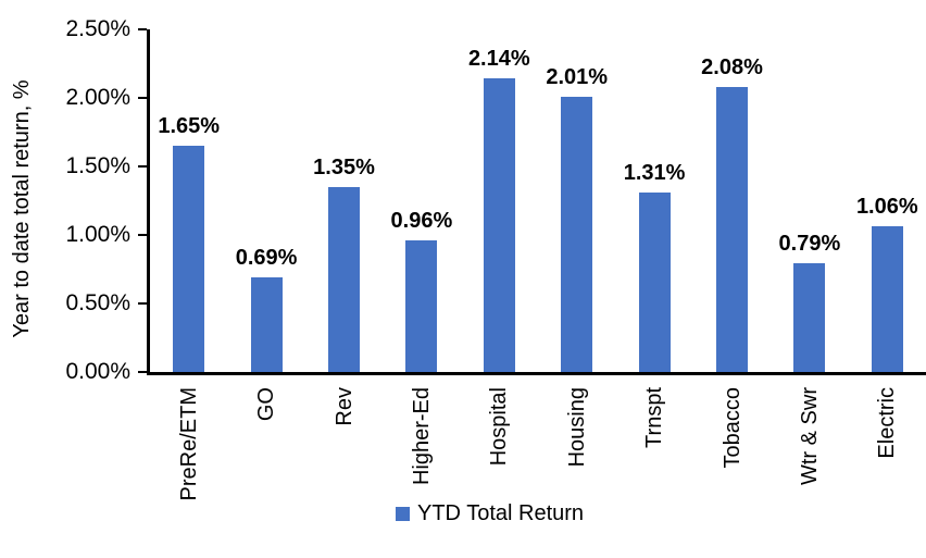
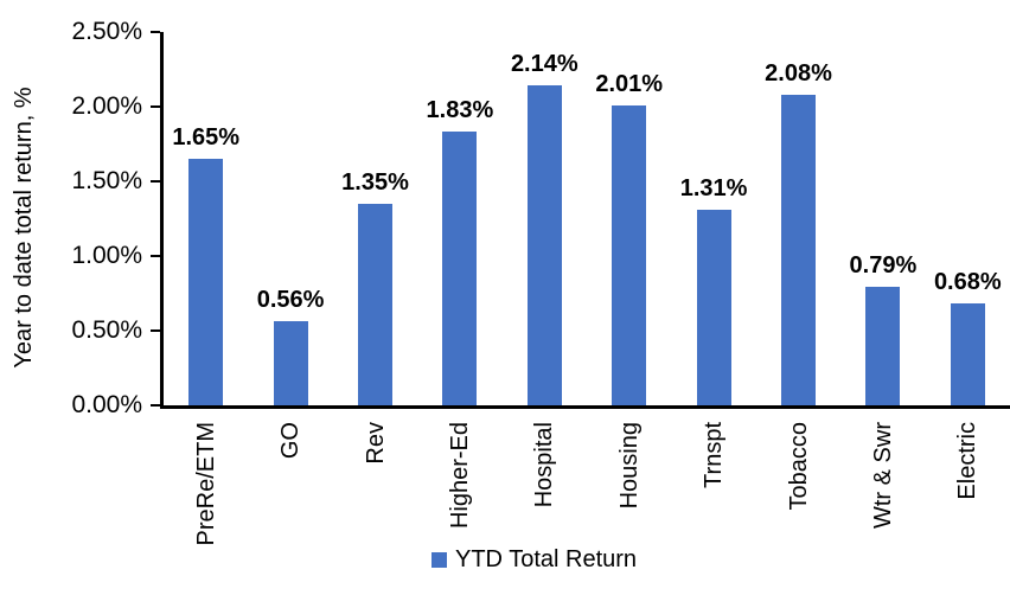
GO: 0.69% -> 0.56%
Higher-Ed: 0.96% -> 1.83%
Electric: 1.06% -> 0.68%
